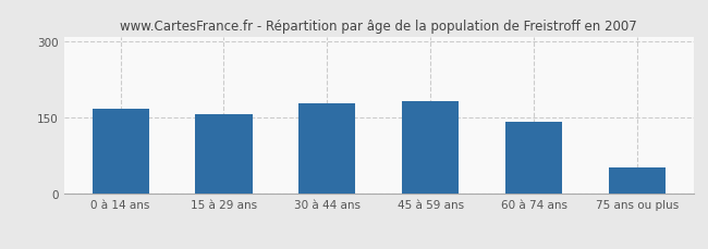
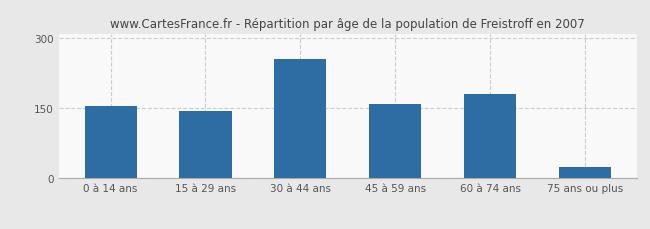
0 à 14 ans: 167 -> 155
15 à 29 ans: 156 -> 145
30 à 44 ans: 179 -> 255
45 à 59 ans: 182 -> 160
60 à 74 ans: 143 -> 180
75 ans ou plus: 53 -> 25
